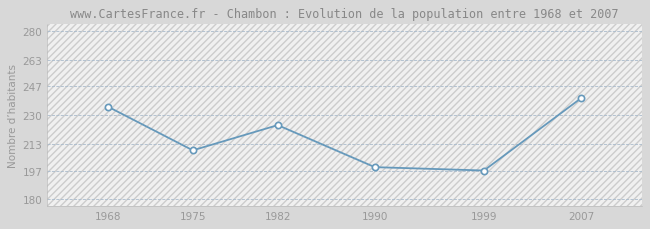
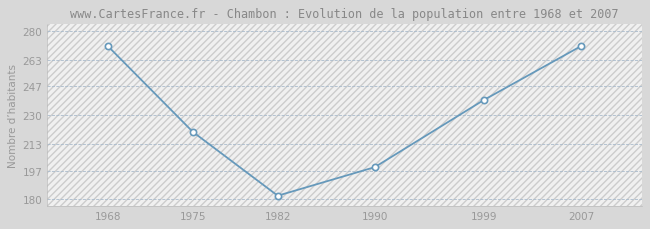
1968: 235 -> 271
1975: 209 -> 220
1982: 224 -> 182
1999: 197 -> 239
2007: 240 -> 271
